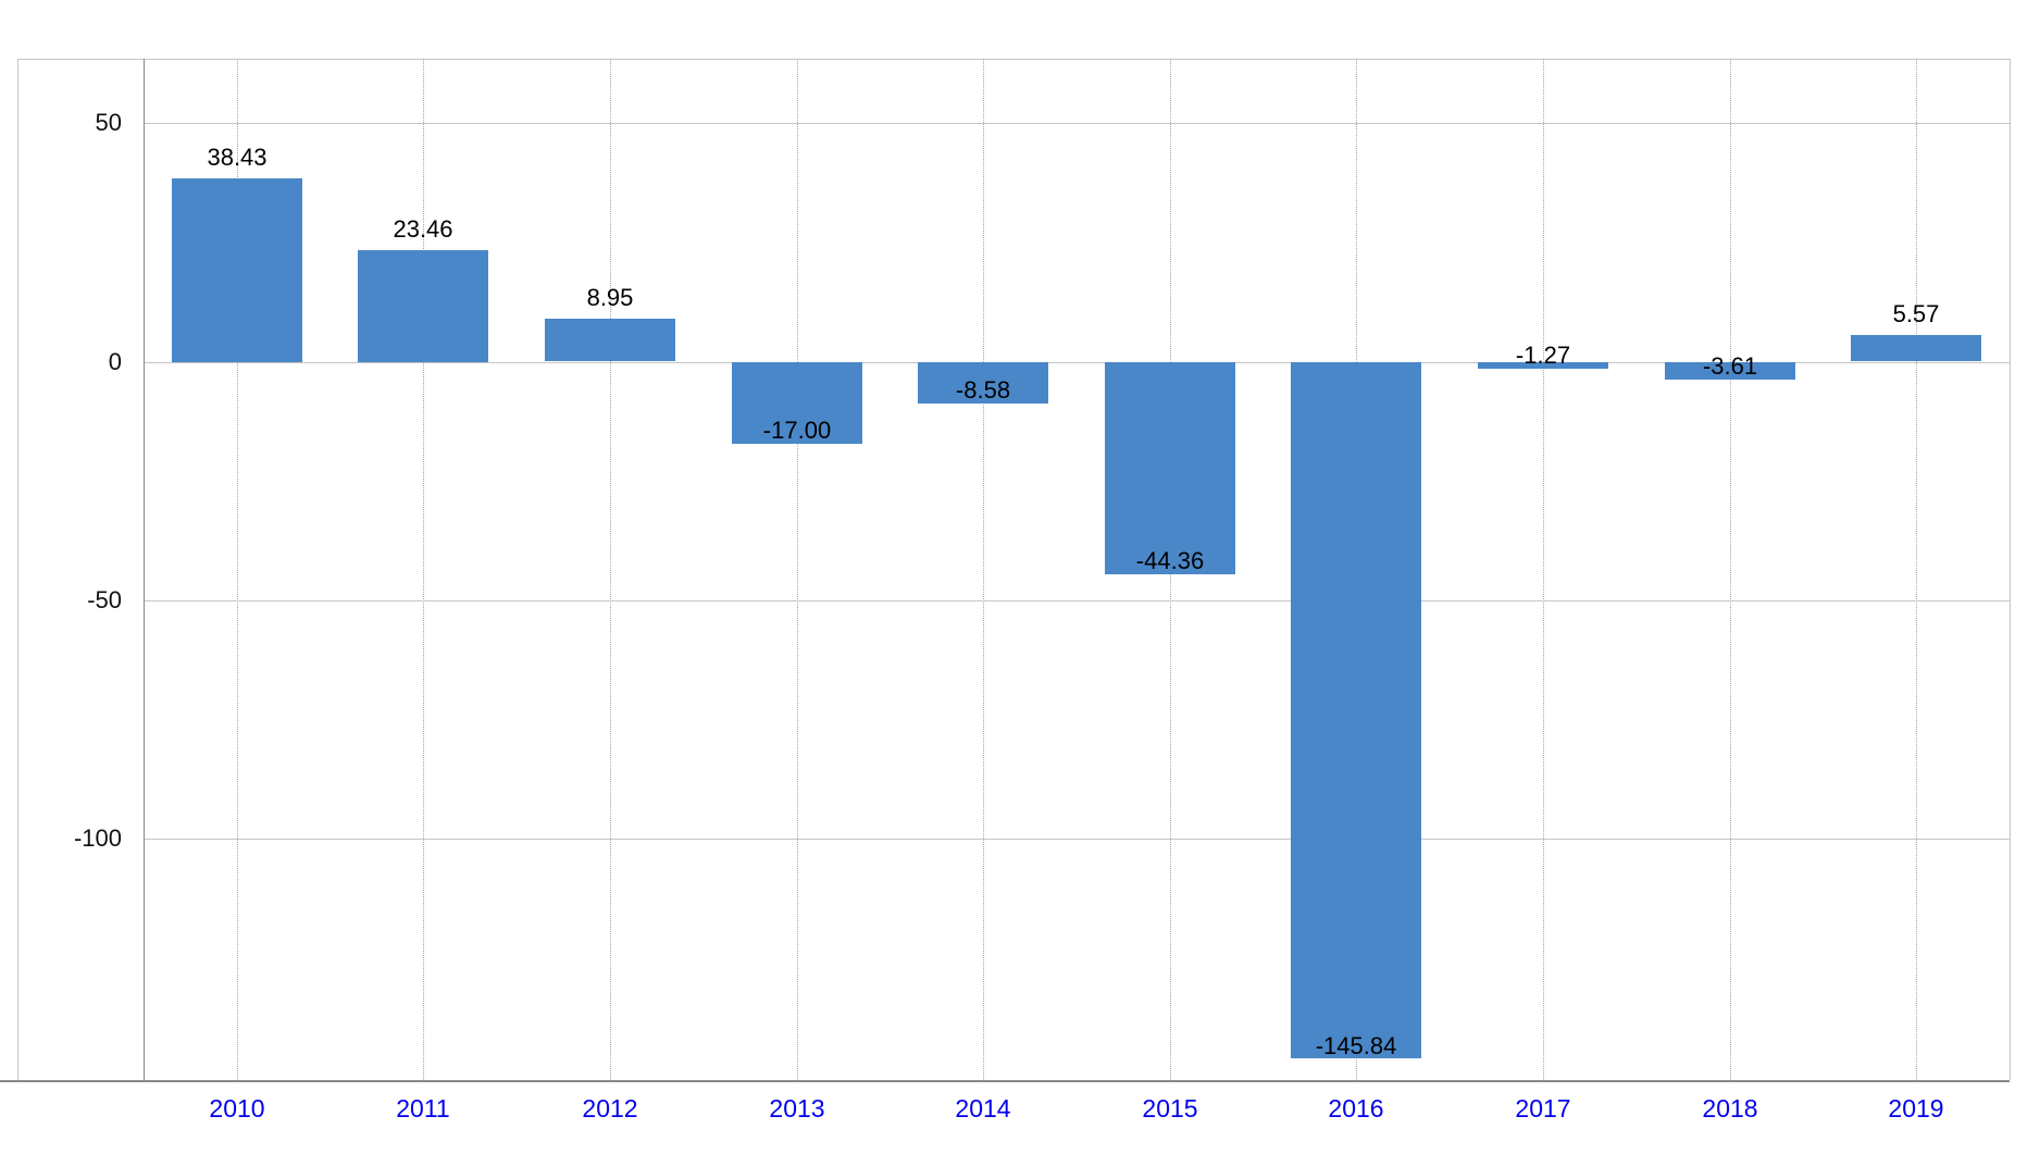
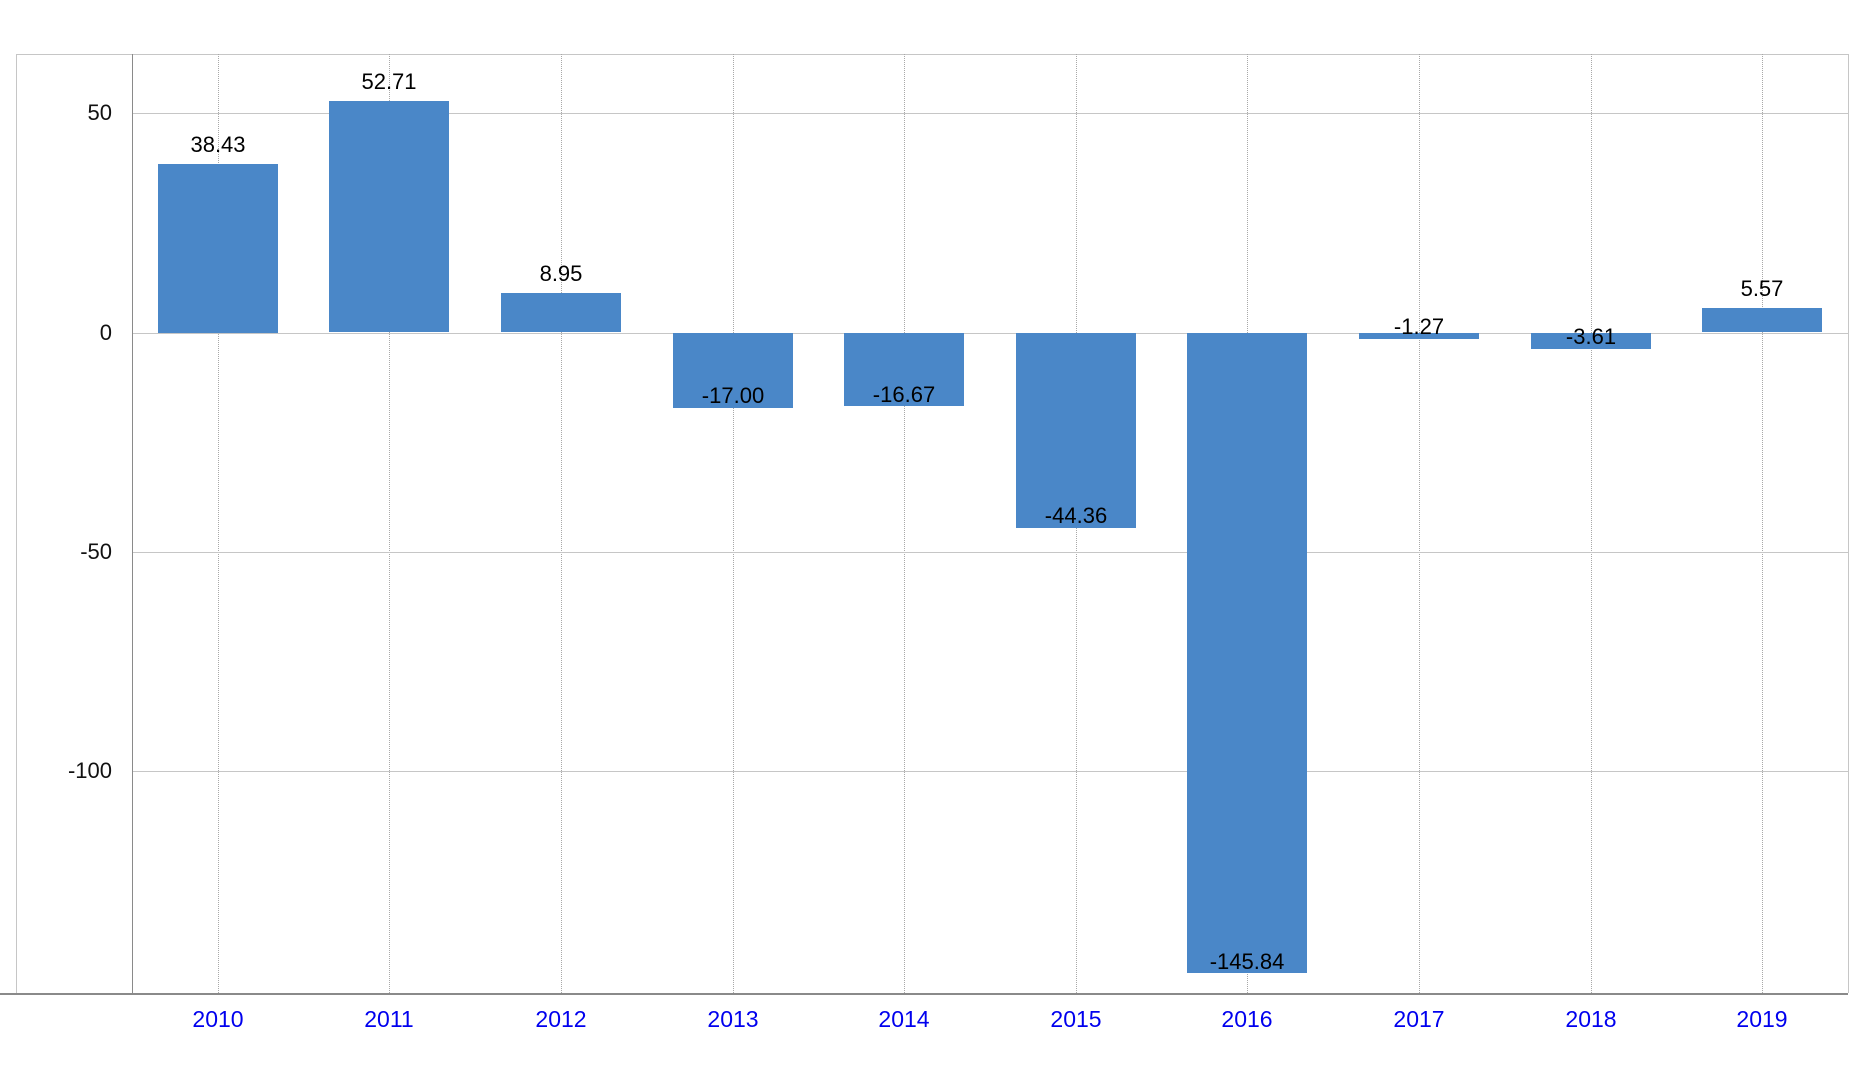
2011: 23.46 -> 52.71
2014: -8.58 -> -16.67
